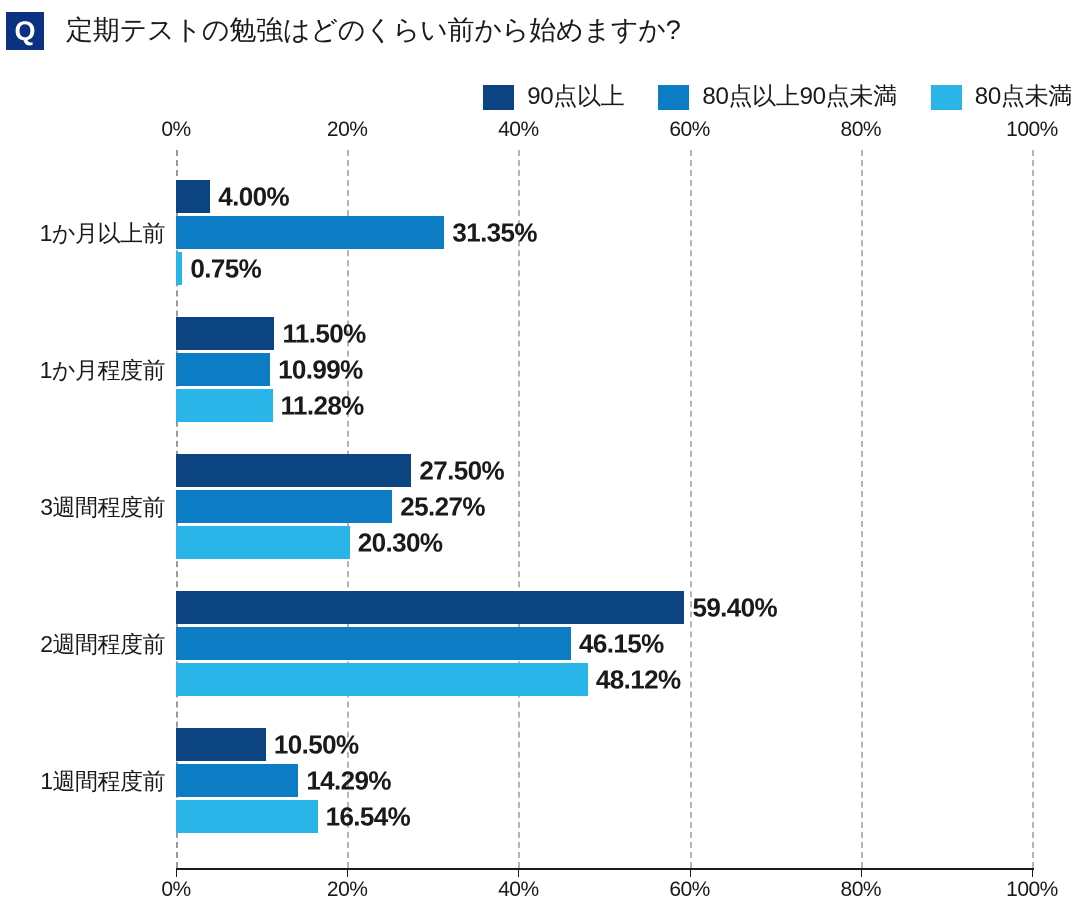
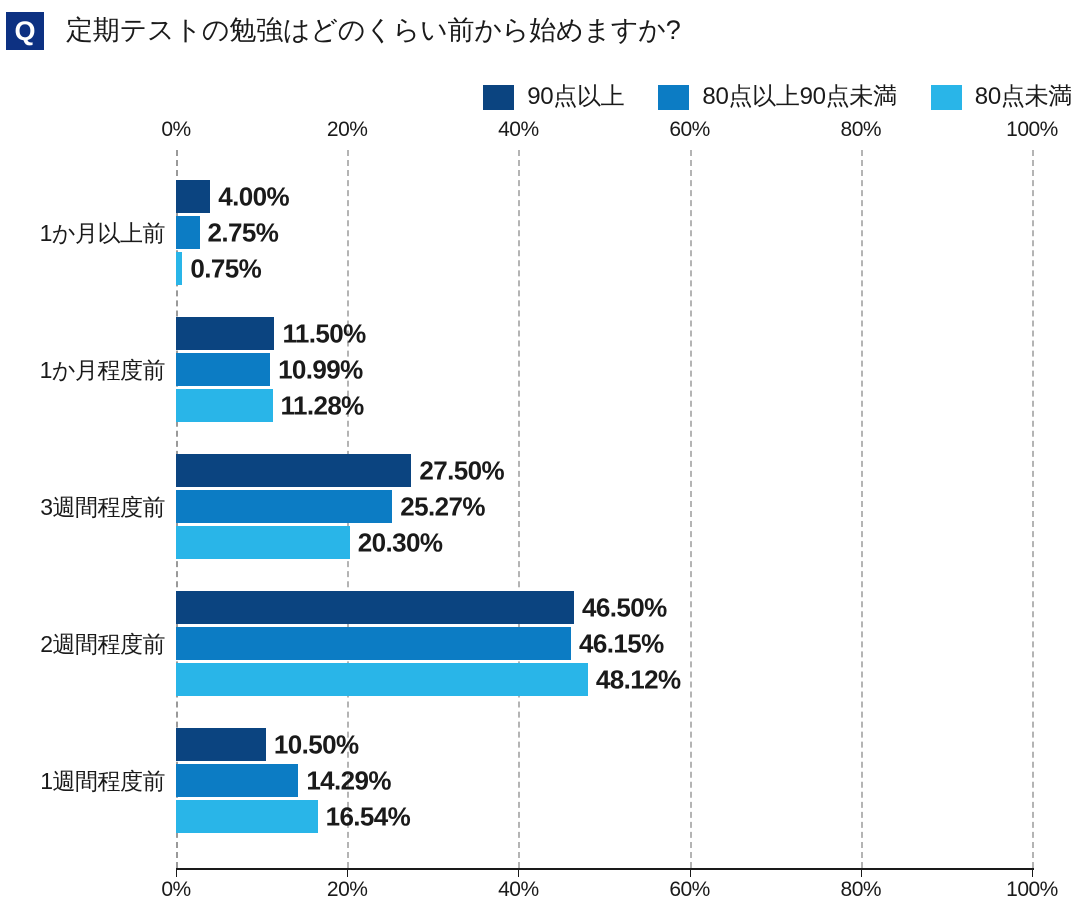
80点以上90点未満/1か月以上前: 31.35% -> 2.75%
90点以上/2週間程度前: 59.40% -> 46.50%
